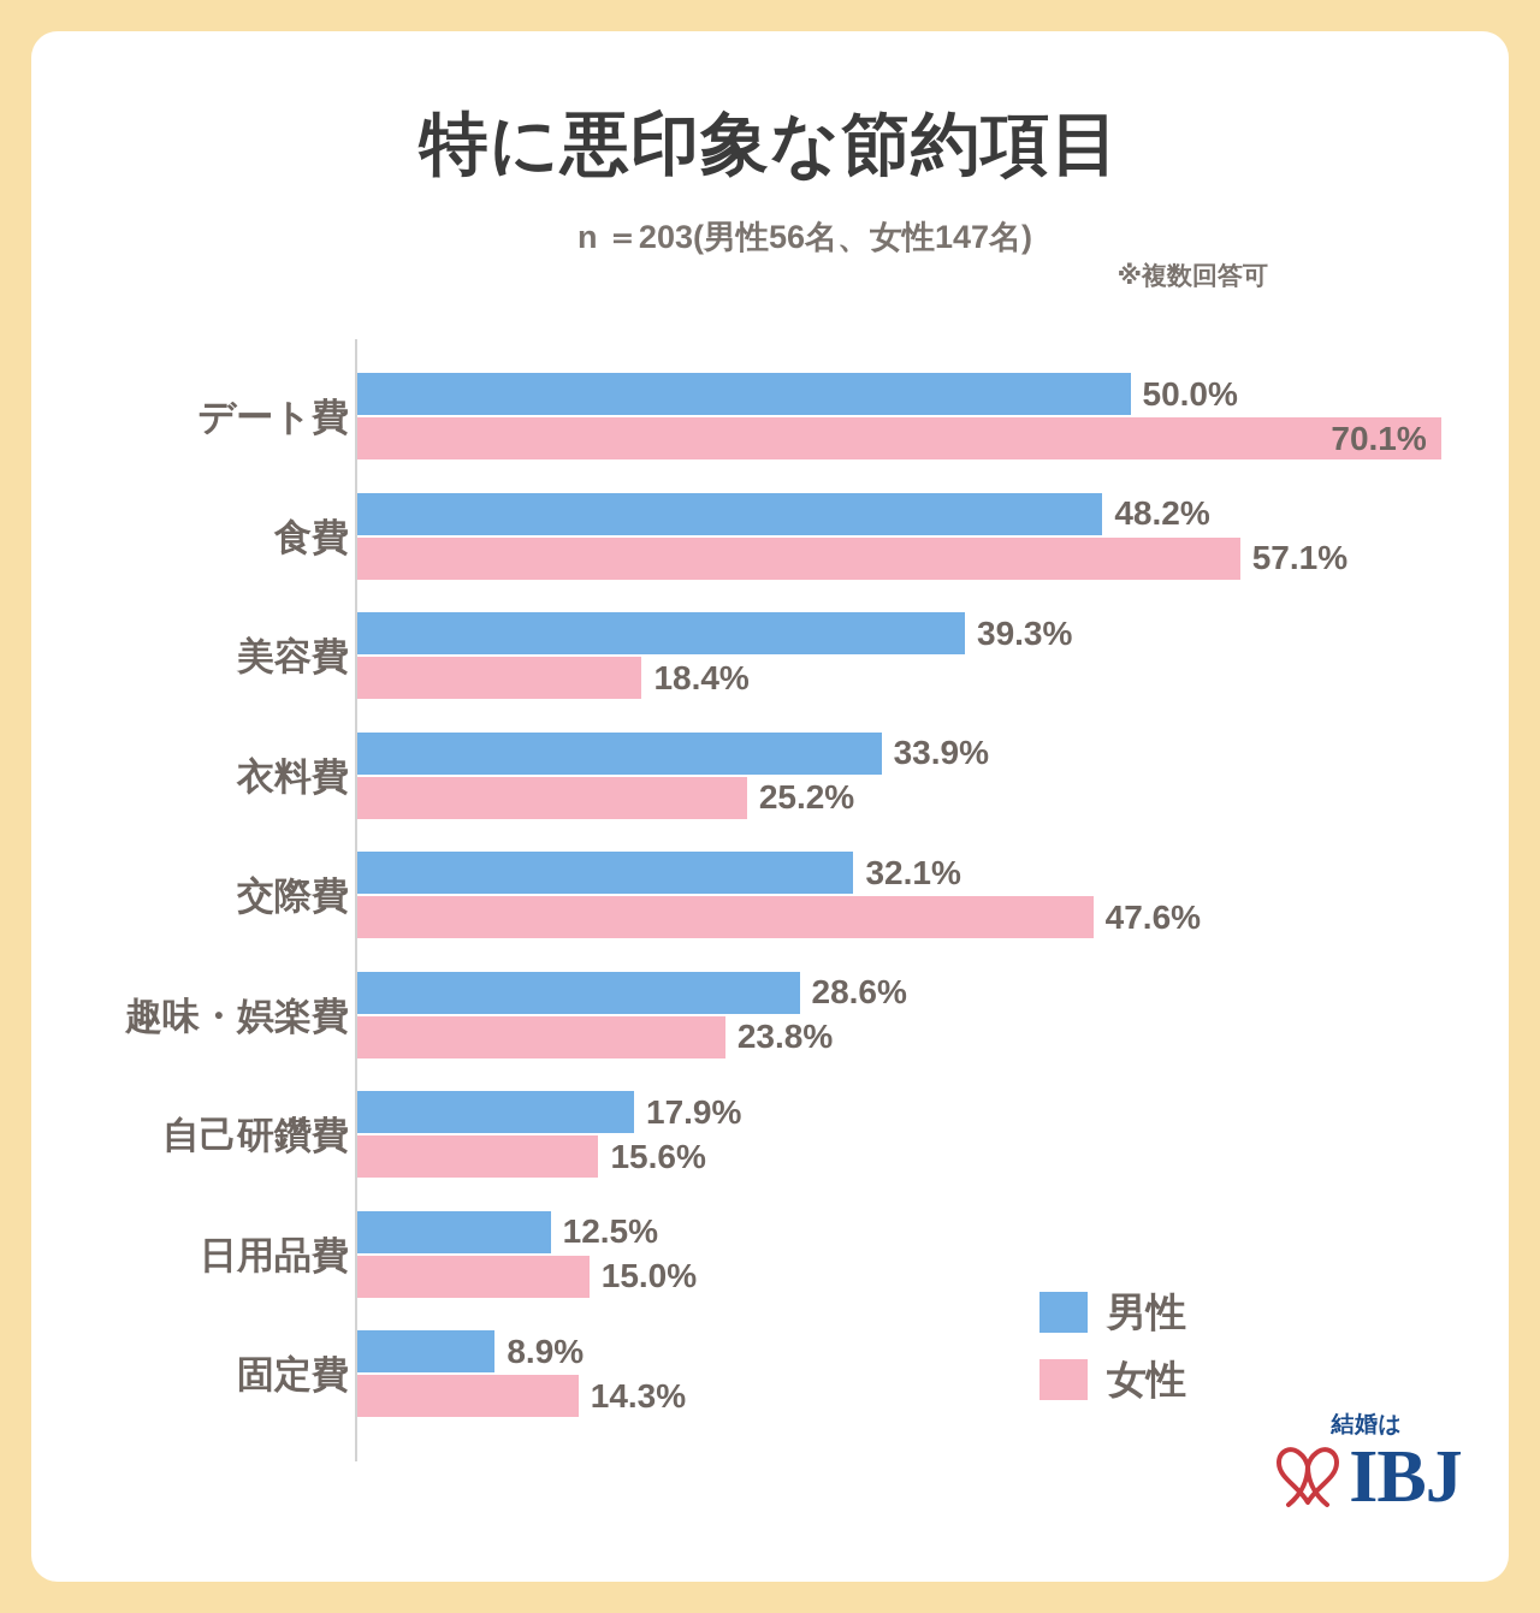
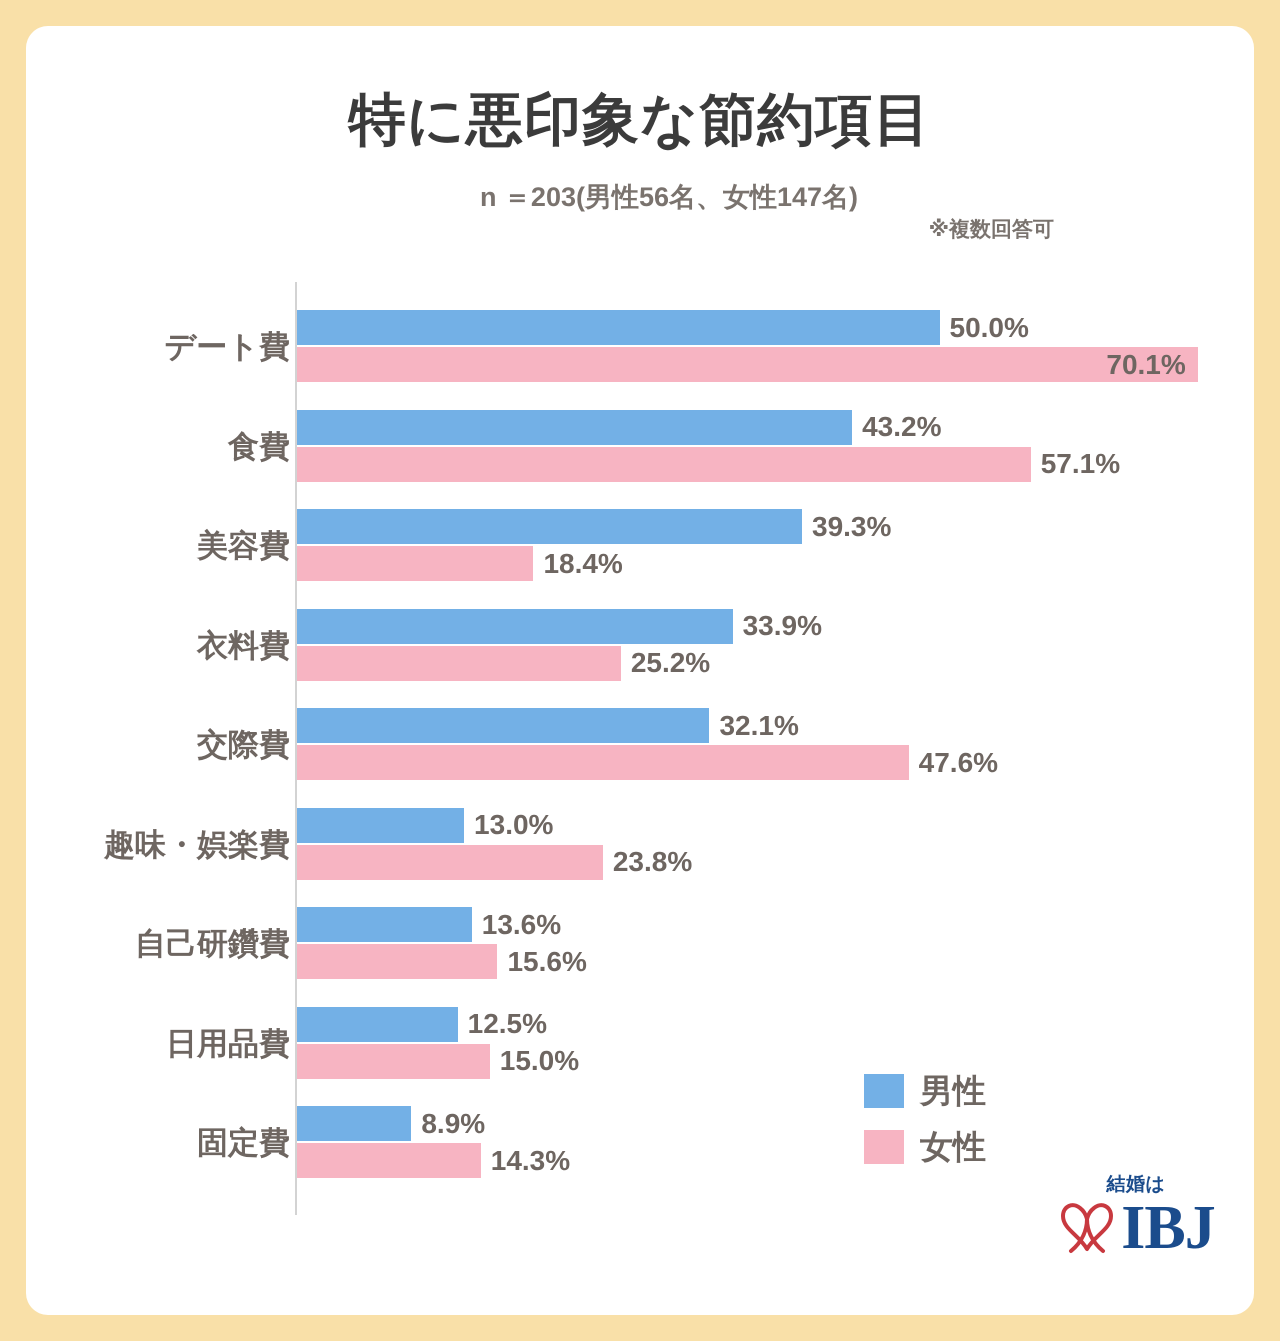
男性/食費: 48.2% -> 43.2%
男性/趣味・娯楽費: 28.6% -> 13.0%
男性/自己研鑽費: 17.9% -> 13.6%
